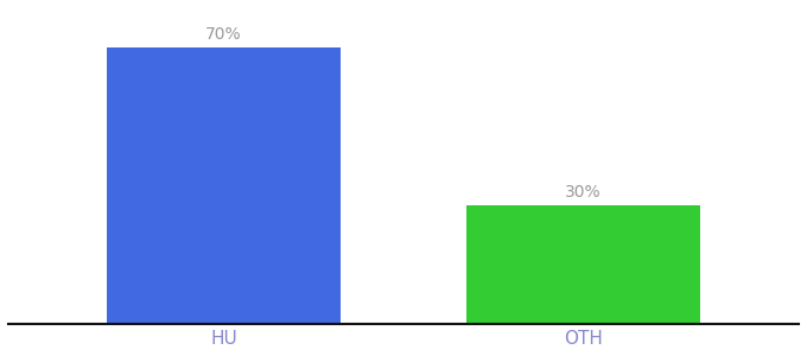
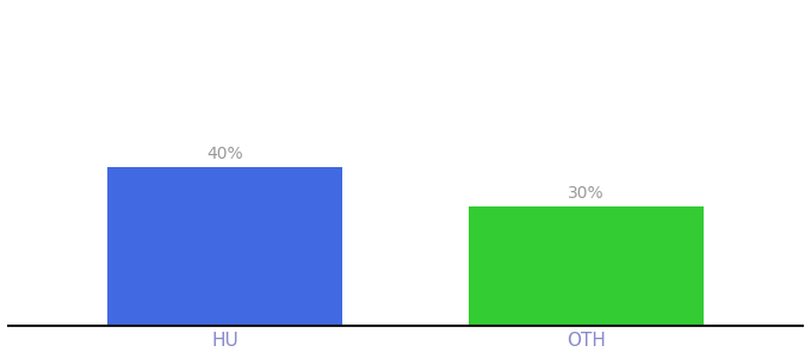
HU: 70% -> 40%
